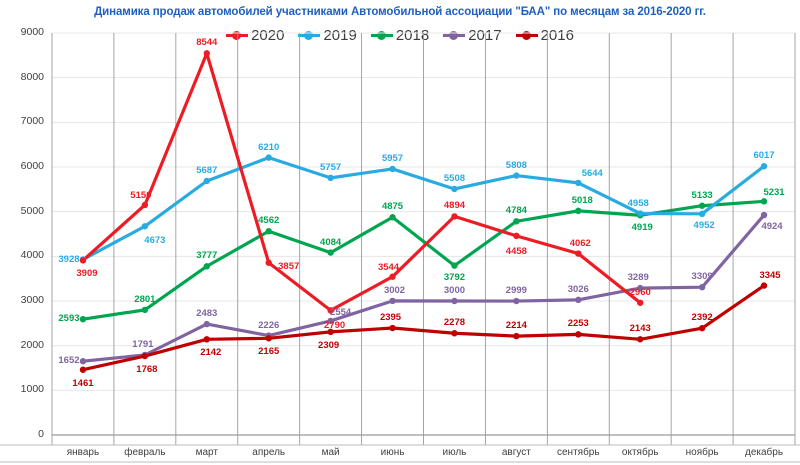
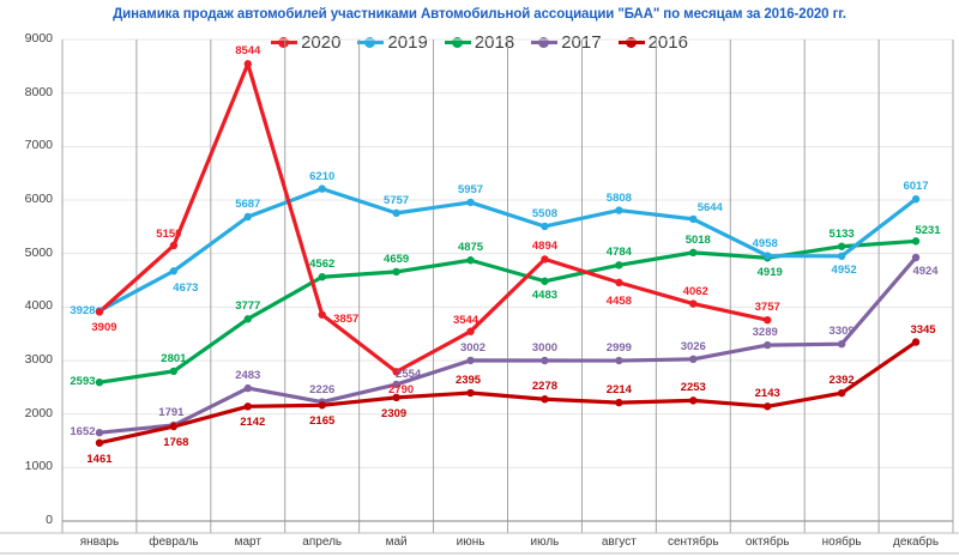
2018/май: 4084 -> 4659
2018/июль: 3792 -> 4483
2020/октябрь: 2960 -> 3757
